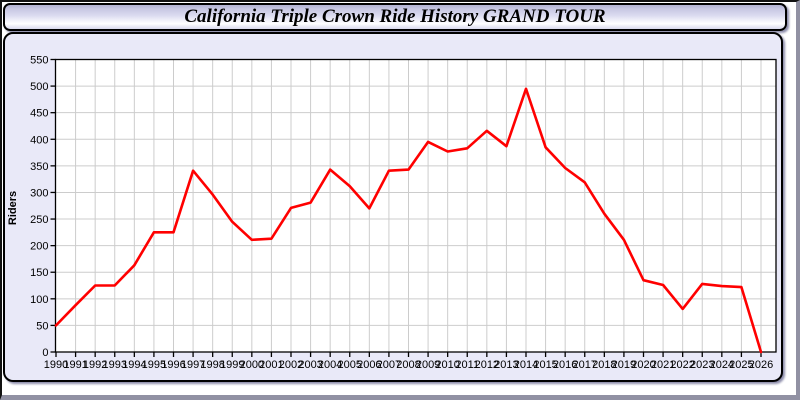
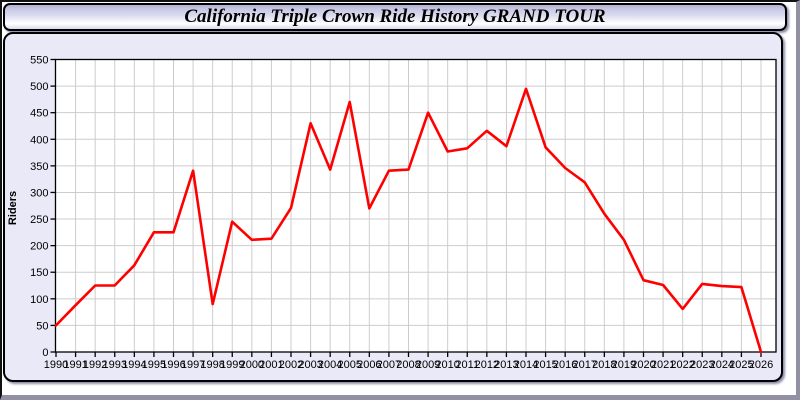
1998: 300 -> 90
2003: 280 -> 430
2005: 310 -> 470
2009: 400 -> 450
